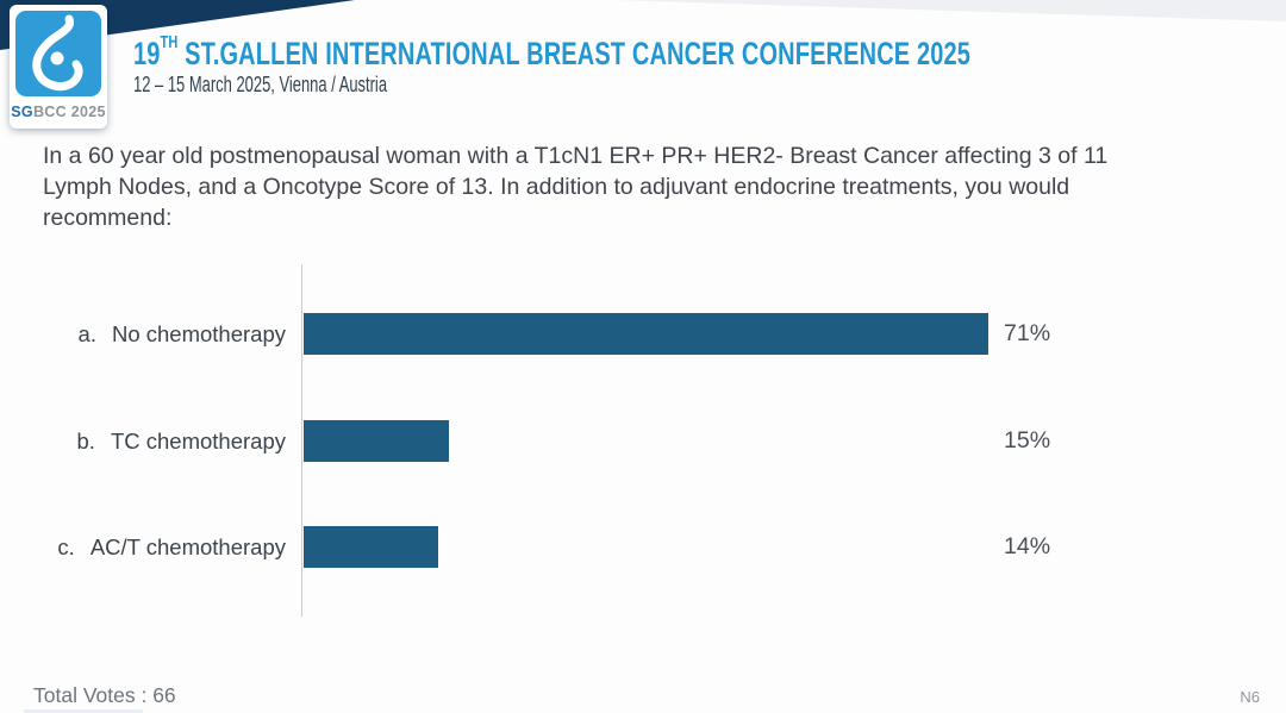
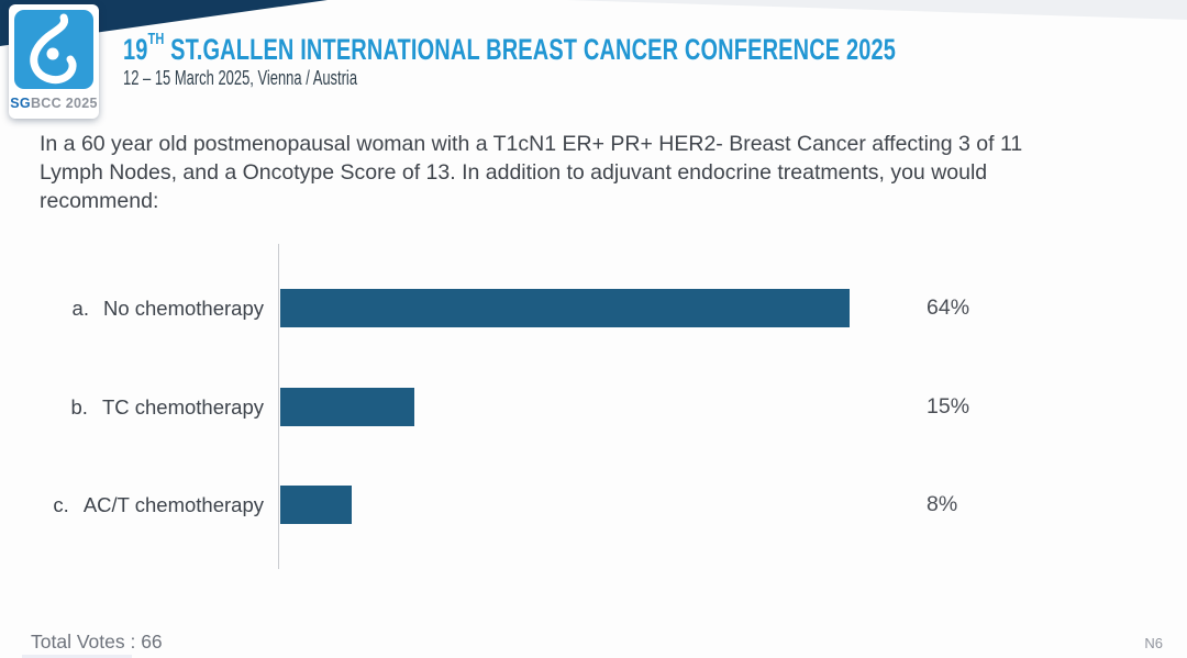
No chemotherapy: 71% -> 64%
AC/T chemotherapy: 14% -> 8%
